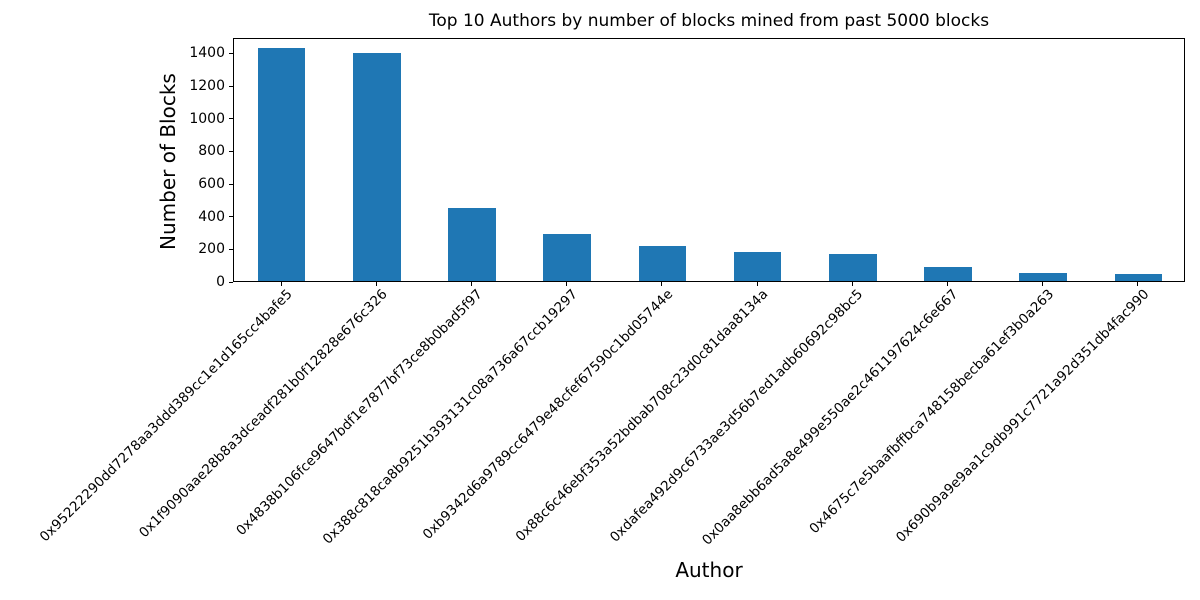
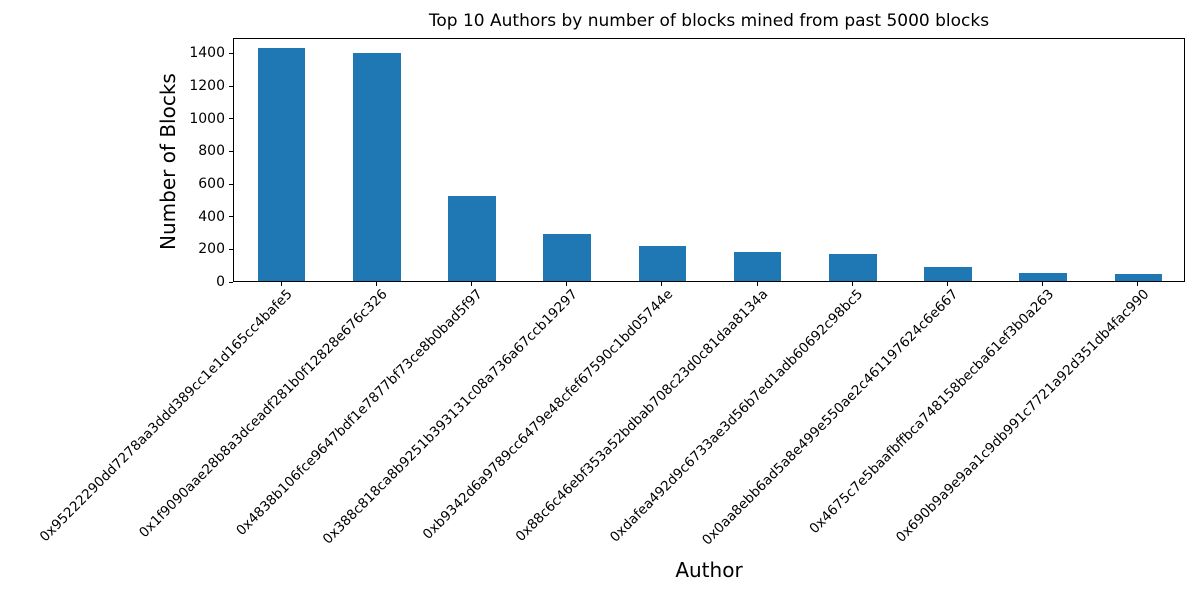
0x4838b106fce9647bdf1e7877bf73ce8b0bad5f97: 450 -> 520
